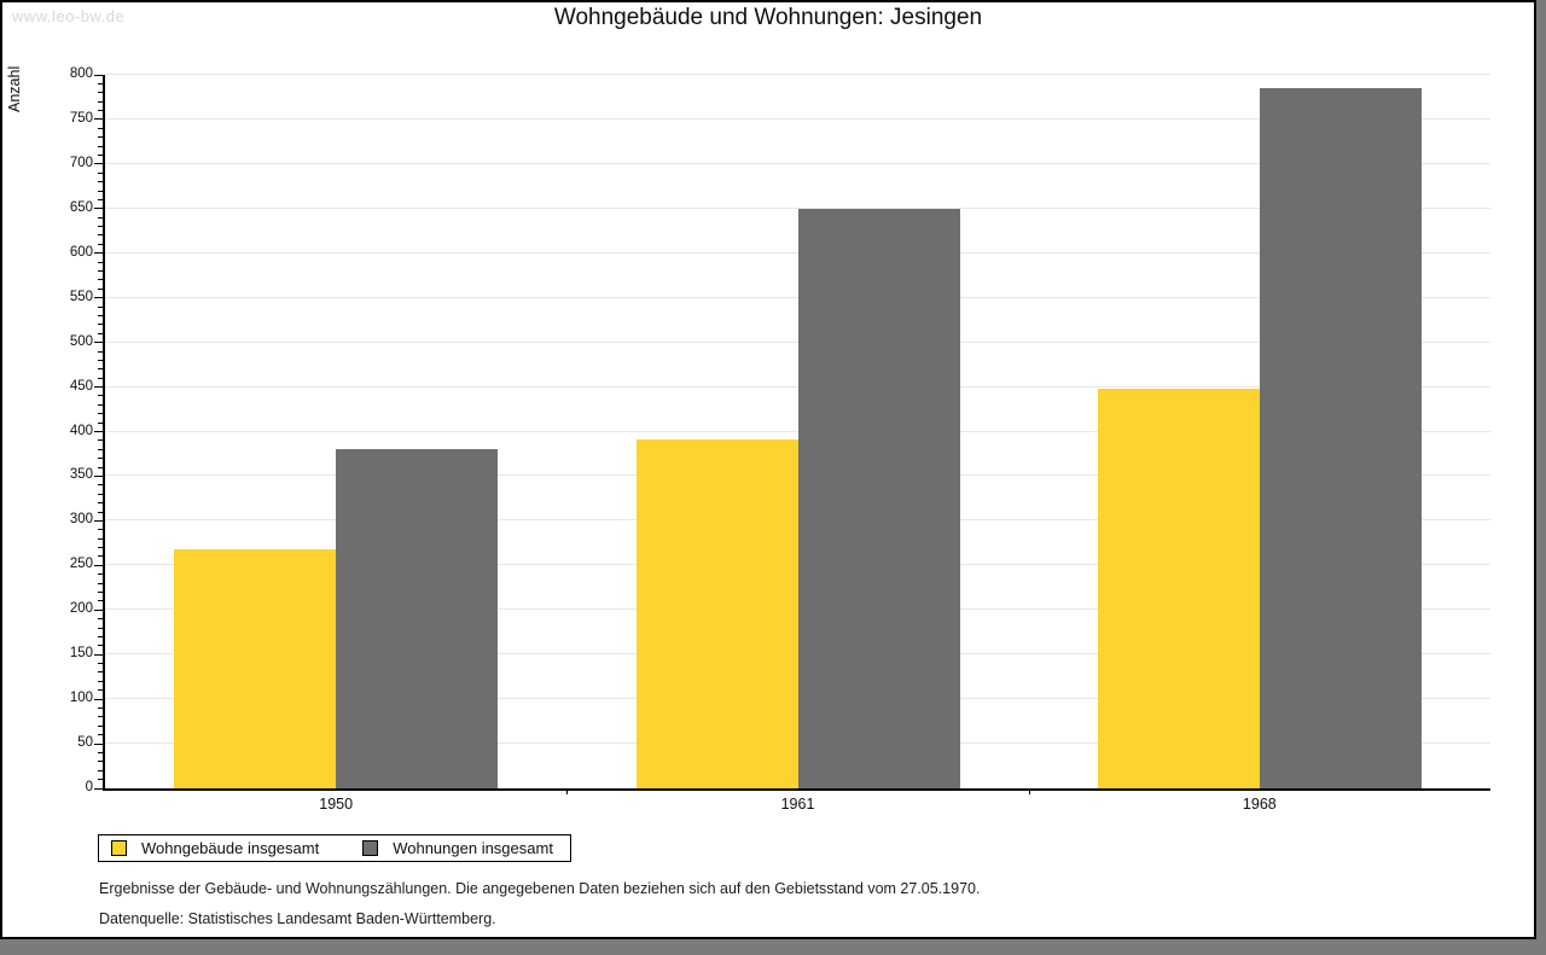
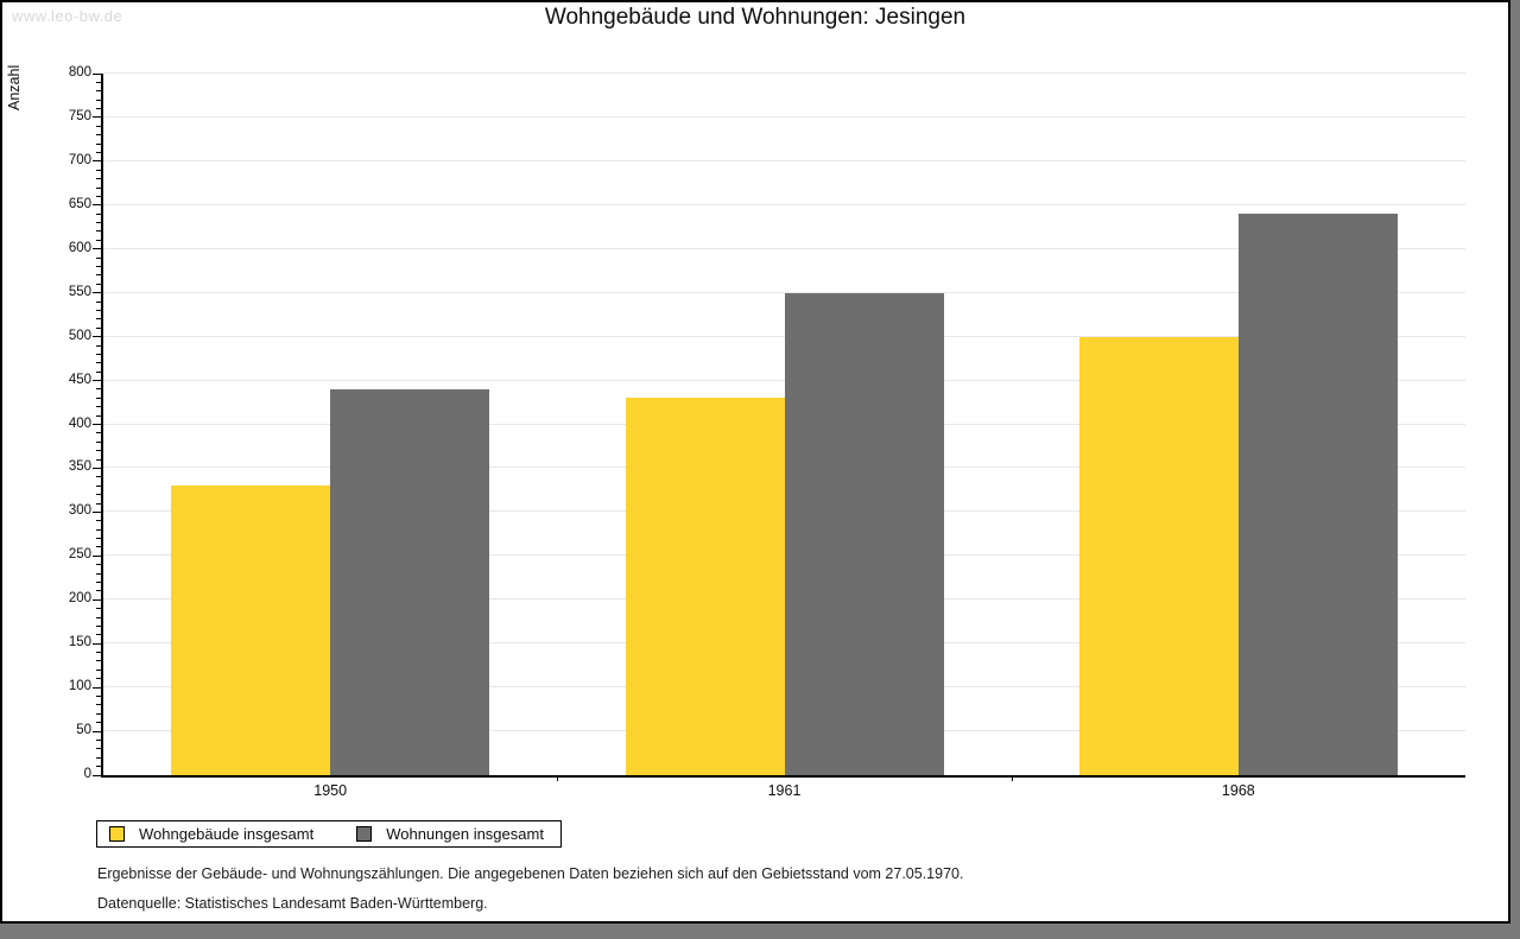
Wohngebäude insgesamt/1950: 270 -> 330
Wohnungen insgesamt/1950: 380 -> 440
Wohngebäude insgesamt/1961: 390 -> 430
Wohnungen insgesamt/1961: 650 -> 550
Wohngebäude insgesamt/1968: 450 -> 500
Wohnungen insgesamt/1968: 780 -> 640
